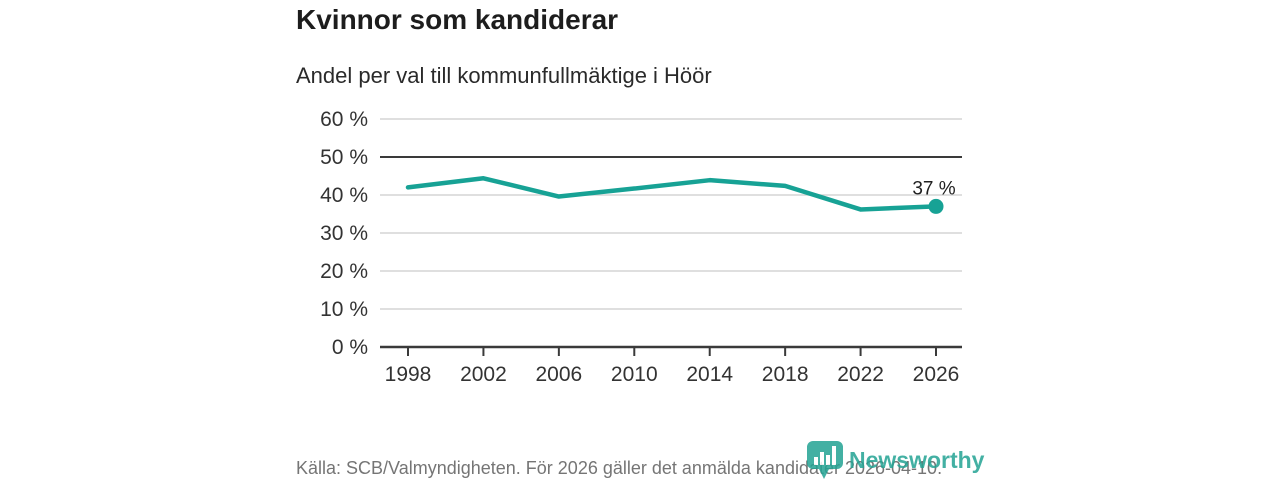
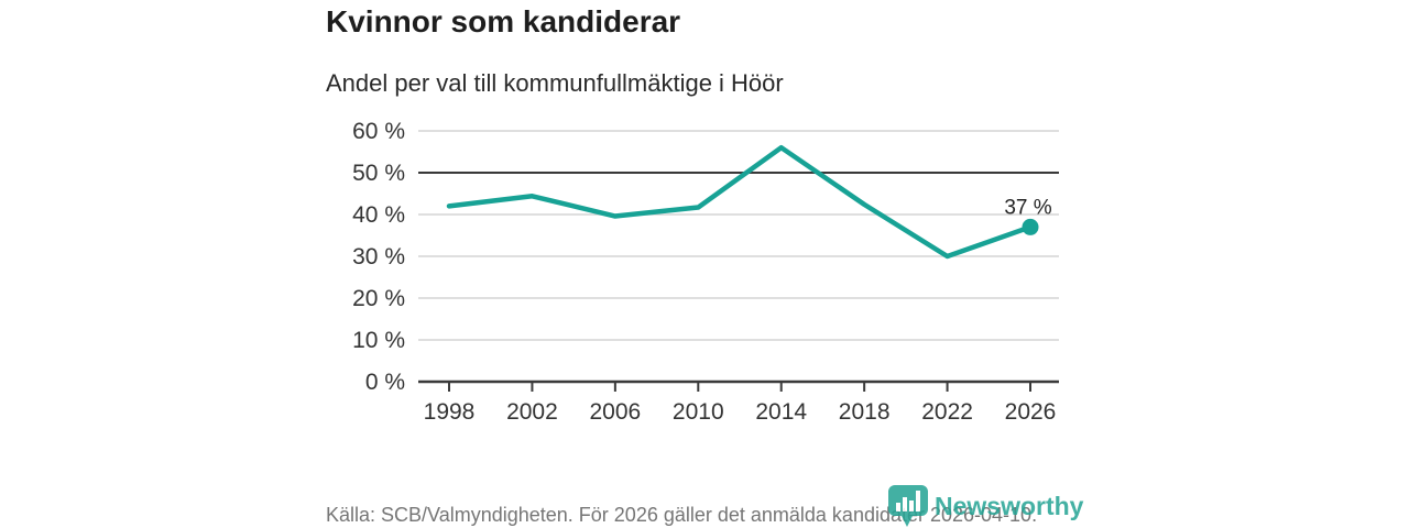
2014: 44% -> 56%
2022: 36% -> 30%
